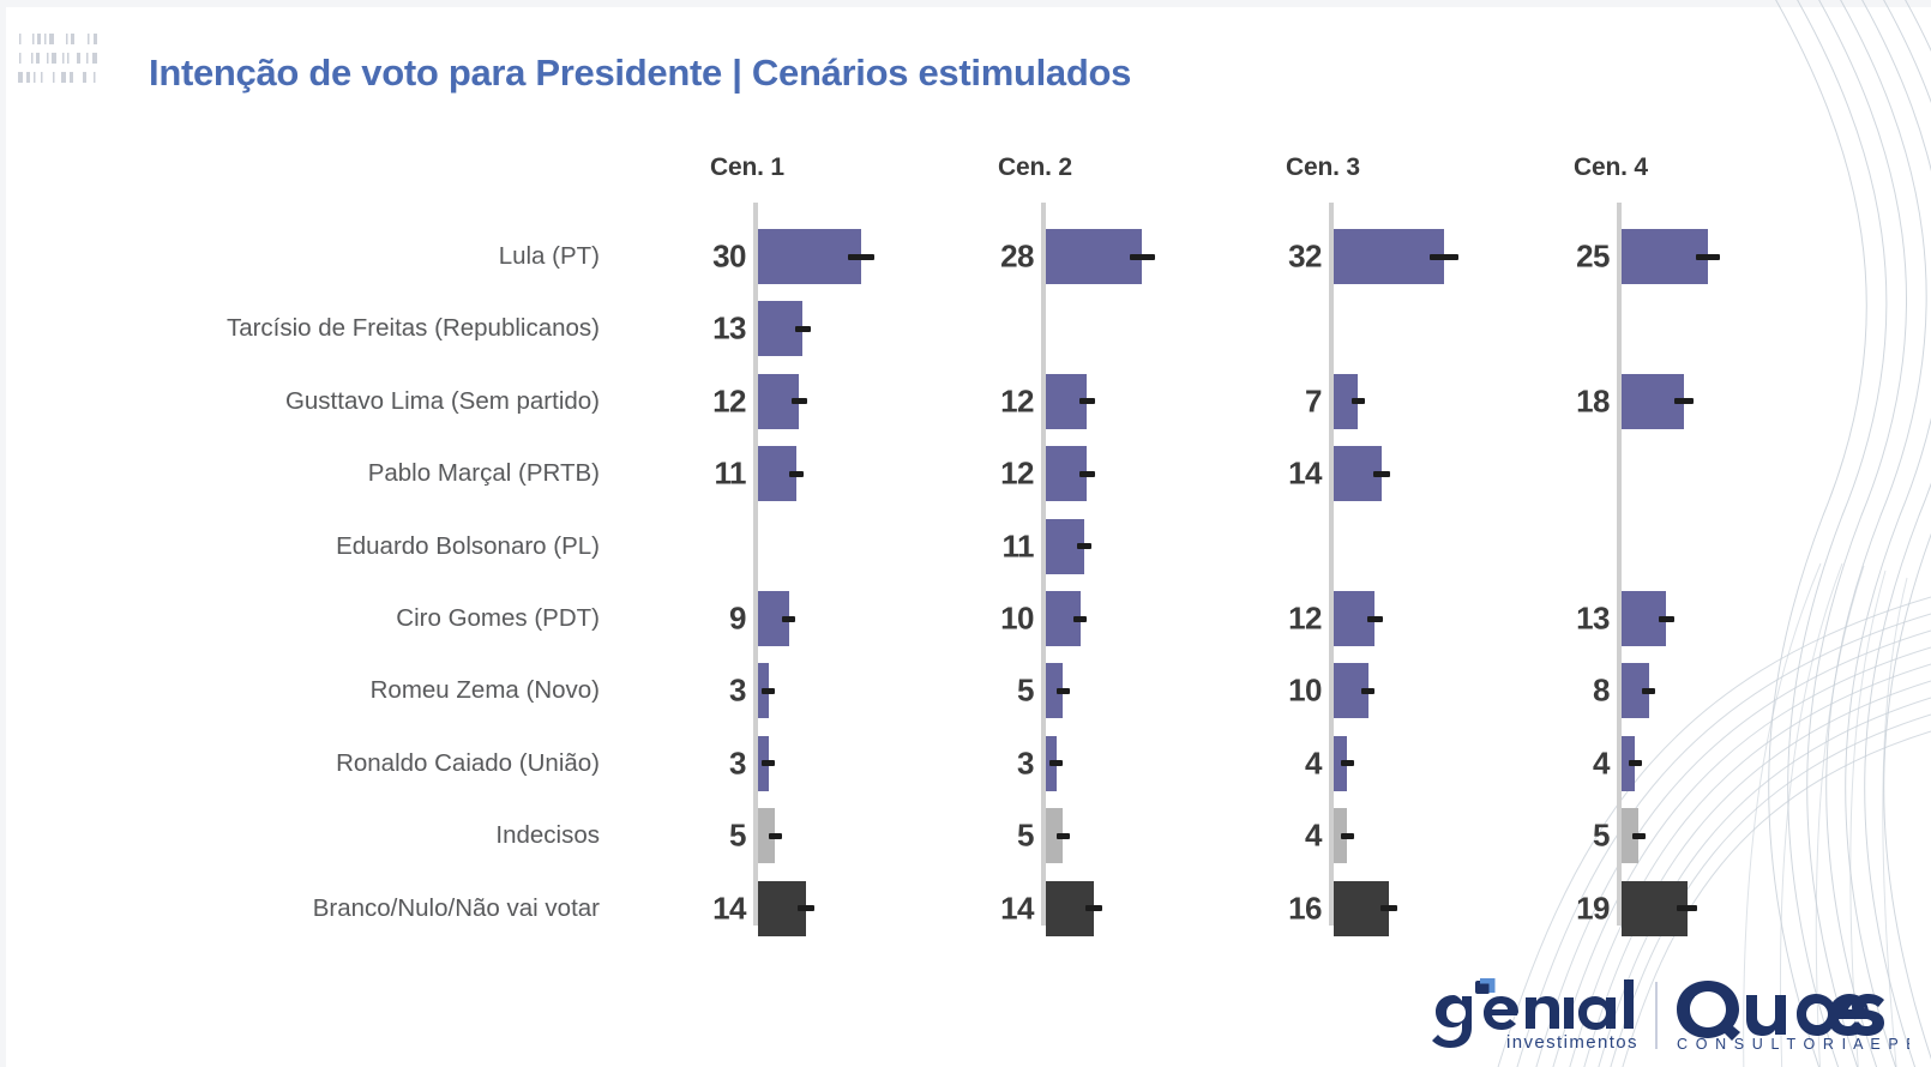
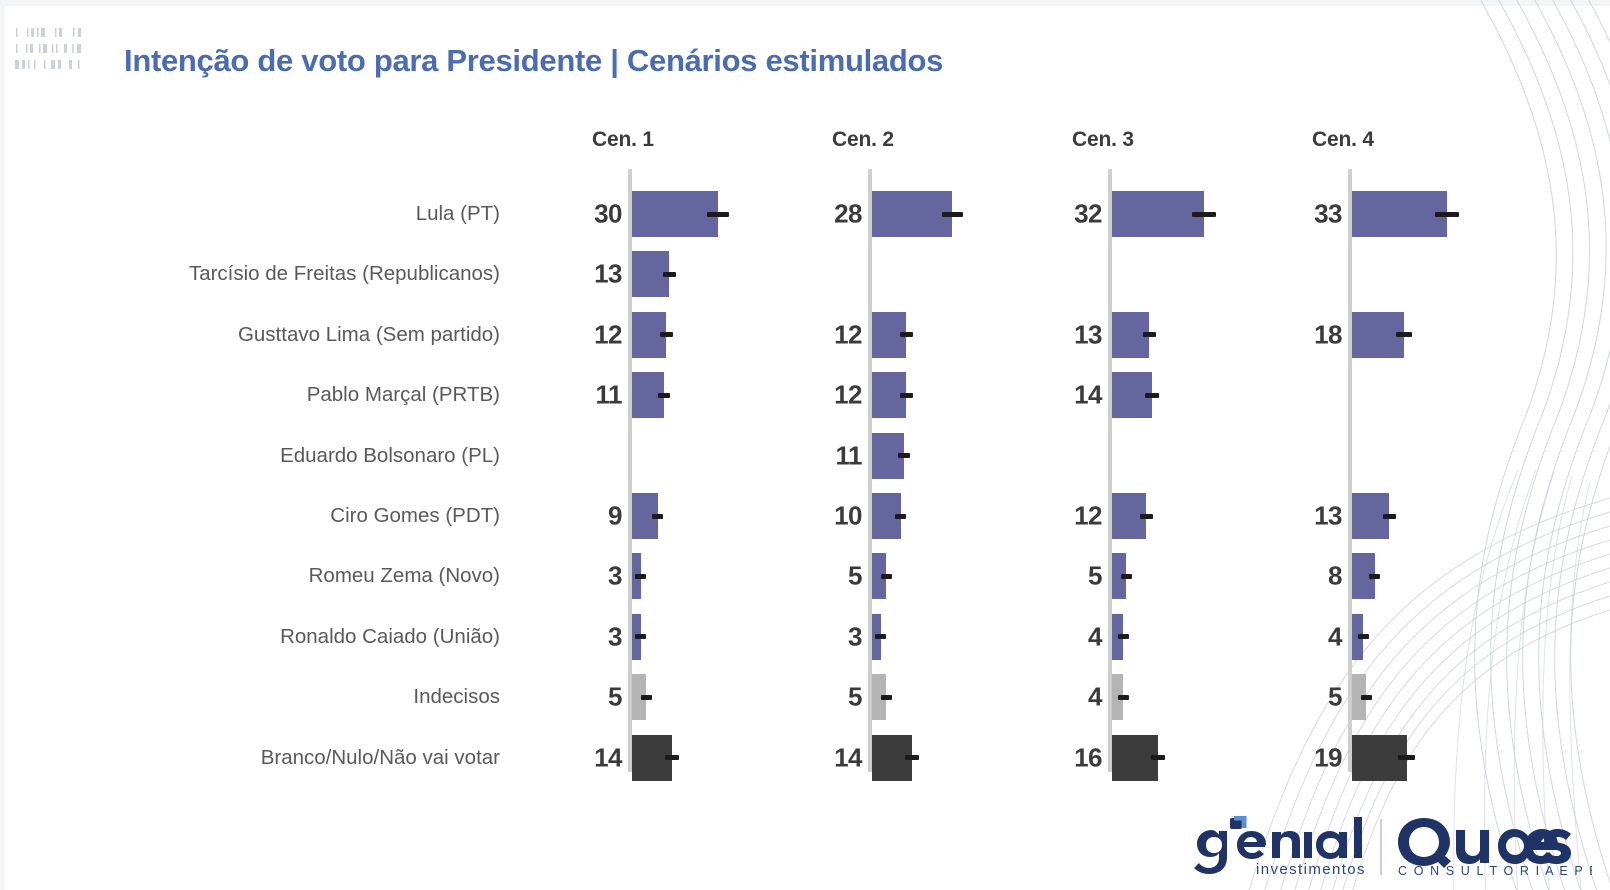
Cen. 4/Lula (PT): 25 -> 33
Cen. 3/Gusttavo Lima (Sem partido): 7 -> 13
Cen. 3/Romeu Zema (Novo): 10 -> 5
